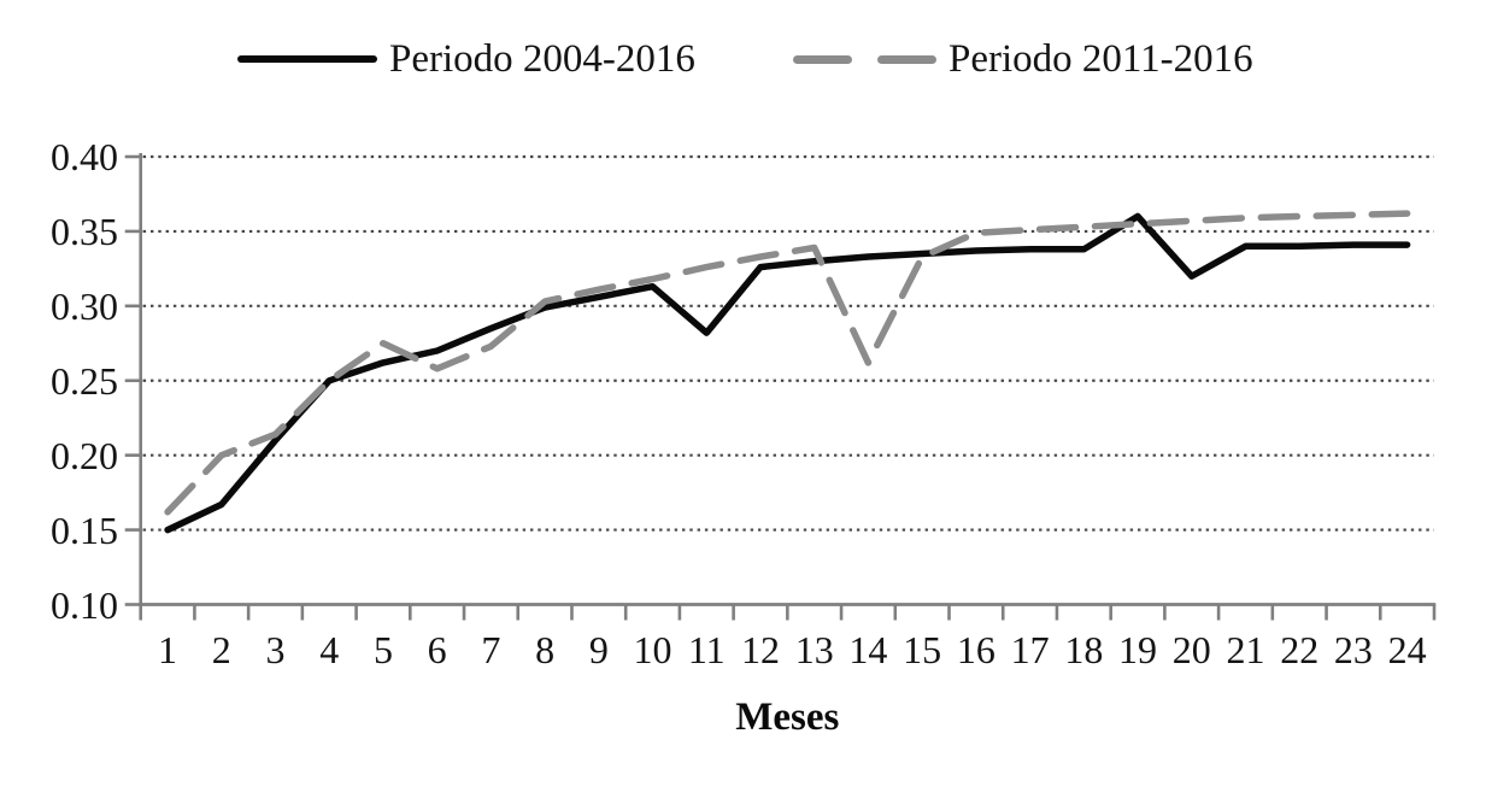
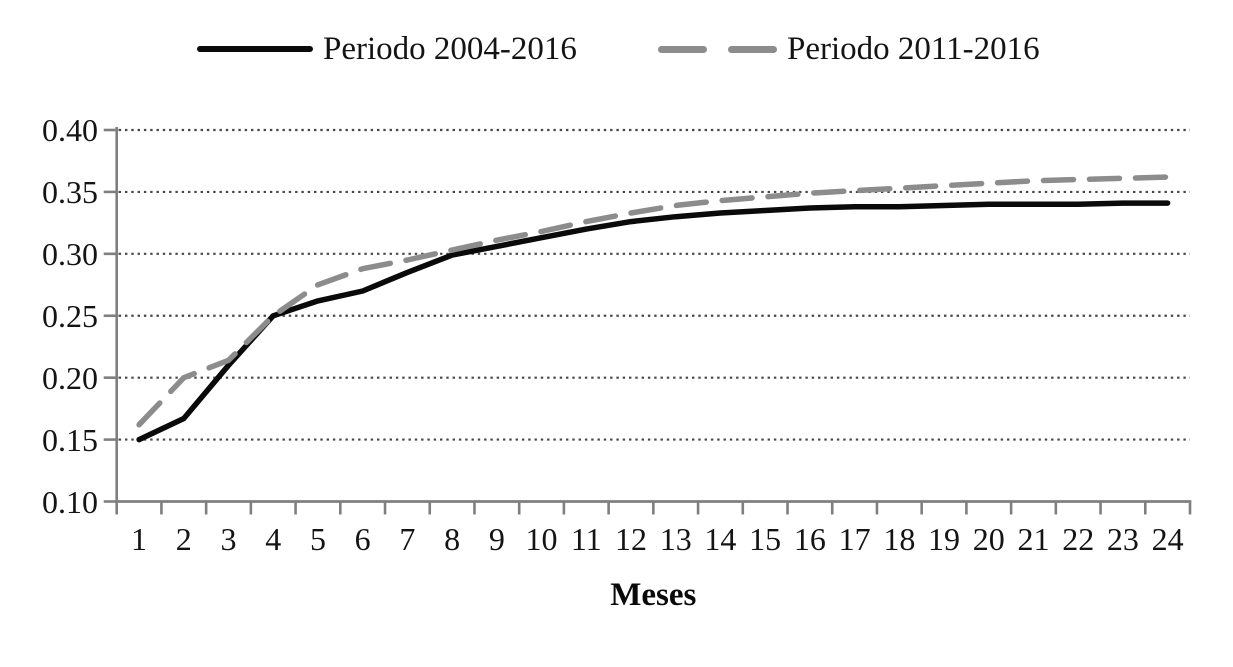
Periodo 2011-2016/6: 0.258 -> 0.288
Periodo 2011-2016/7: 0.273 -> 0.295
Periodo 2004-2016/11: 0.282 -> 0.320
Periodo 2011-2016/14: 0.262 -> 0.343
Periodo 2011-2016/15: 0.333 -> 0.346
Periodo 2004-2016/19: 0.360 -> 0.339
Periodo 2004-2016/20: 0.320 -> 0.340
